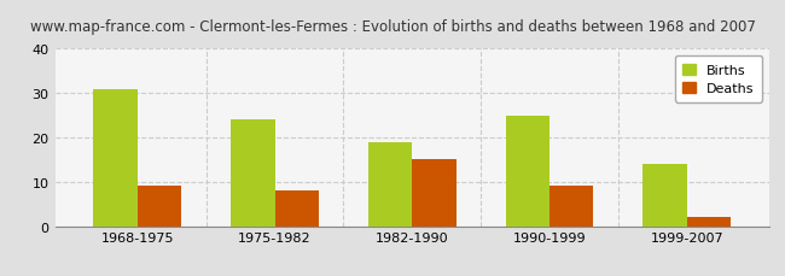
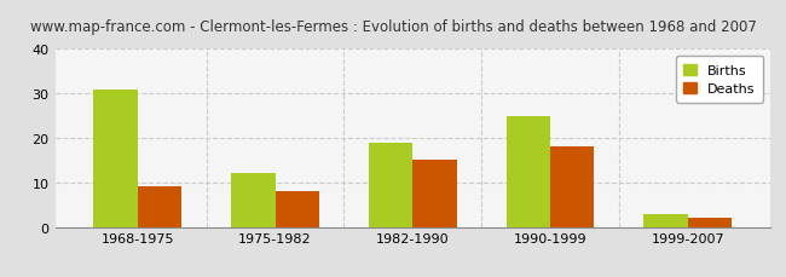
Births/1975-1982: 24 -> 12
Deaths/1990-1999: 9 -> 18
Births/1999-2007: 14 -> 3
